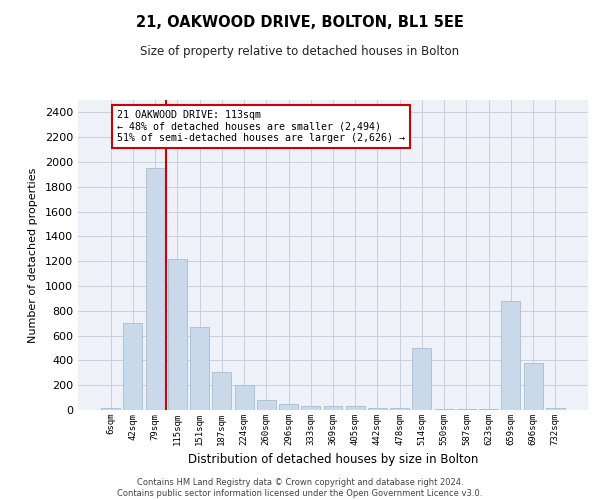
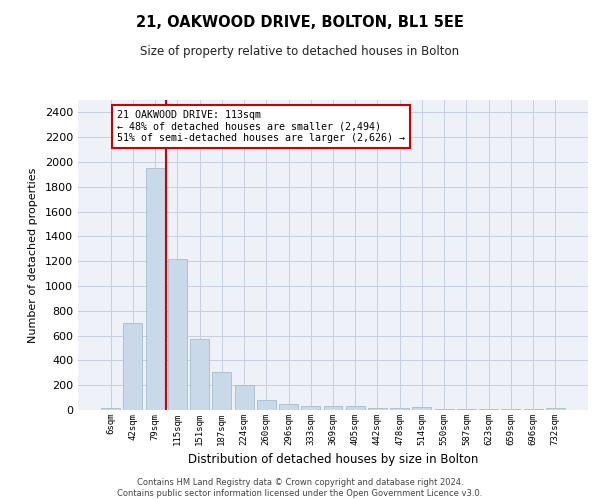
151sqm: 670 -> 570
514sqm: 500 -> 20
659sqm: 880 -> 0
696sqm: 380 -> 0
